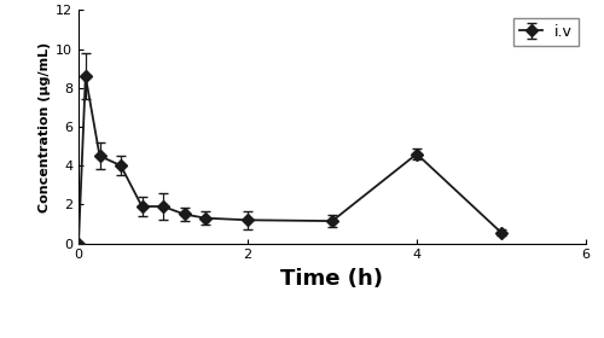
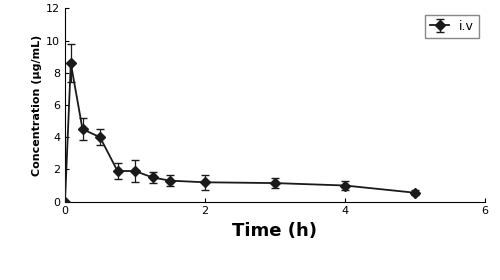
4: 4.6 -> 1.0
